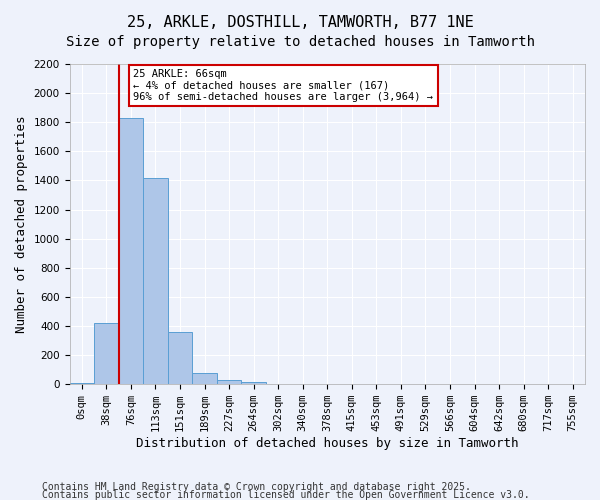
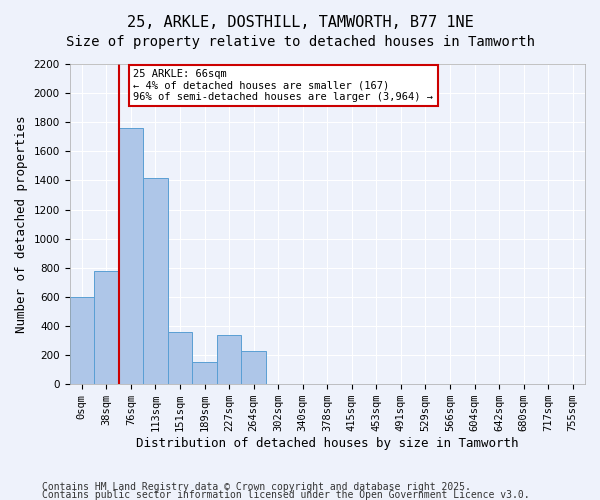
0sqm: 0 -> 600
38sqm: 420 -> 780
76sqm: 1830 -> 1760
189sqm: 80 -> 150
227sqm: 30 -> 340
264sqm: 20 -> 230
